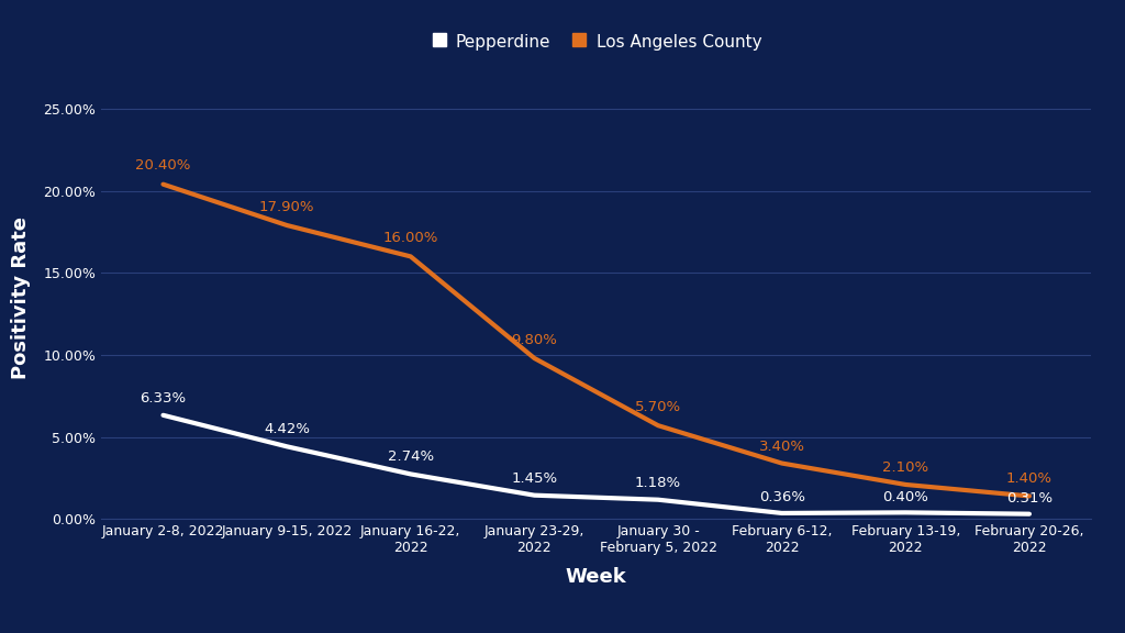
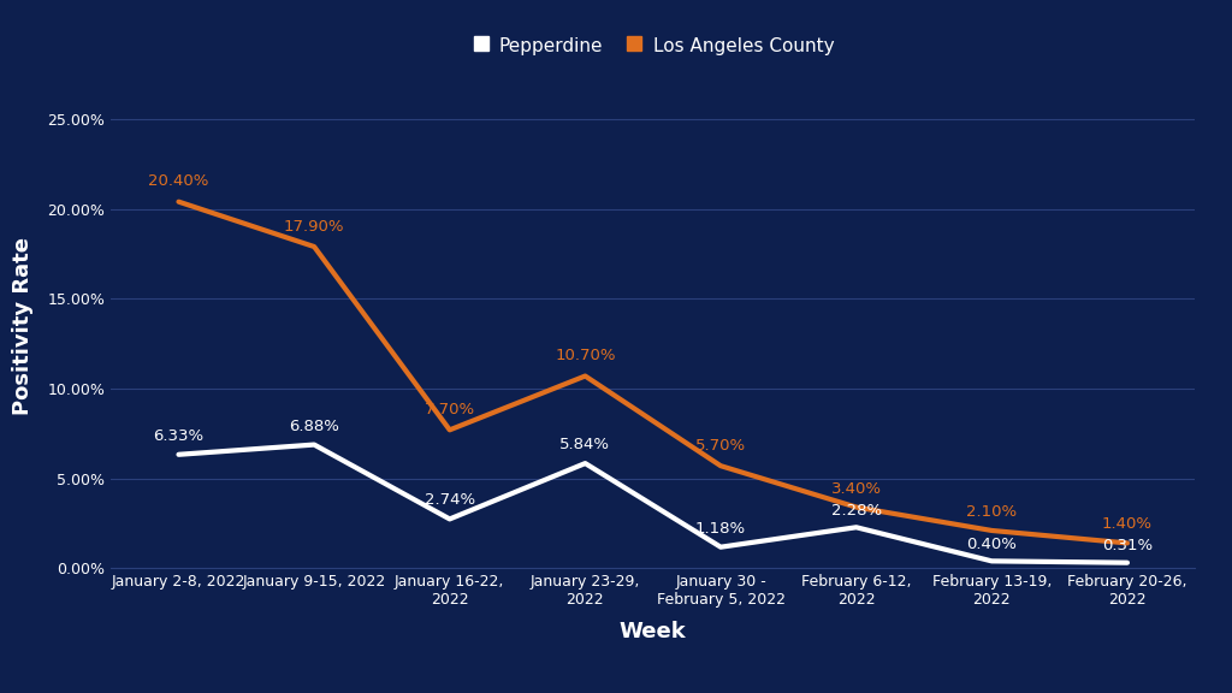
Pepperdine/January 9-15, 2022: 4.42% -> 6.88%
Los Angeles County/January 16-22, 2022: 16.00% -> 7.70%
Pepperdine/January 23-29, 2022: 1.45% -> 5.84%
Los Angeles County/January 23-29, 2022: 9.80% -> 10.70%
Pepperdine/February 6-12, 2022: 0.36% -> 2.28%
